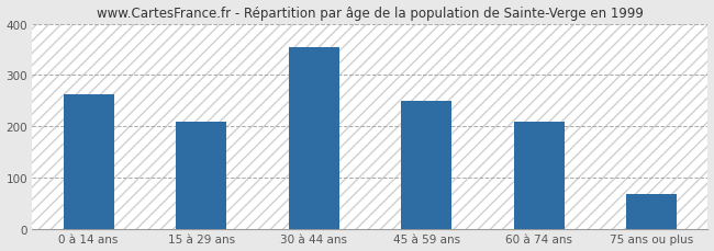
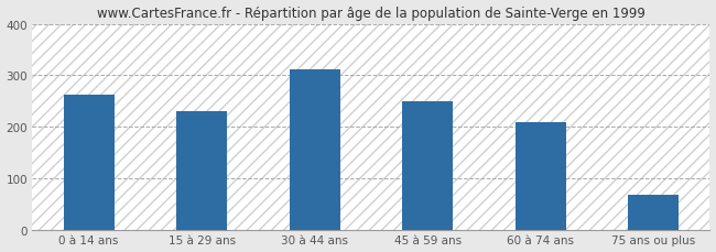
15 à 29 ans: 210 -> 230
30 à 44 ans: 355 -> 311
